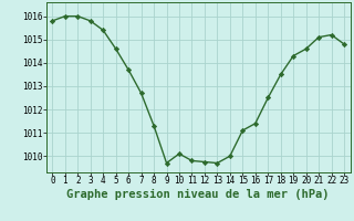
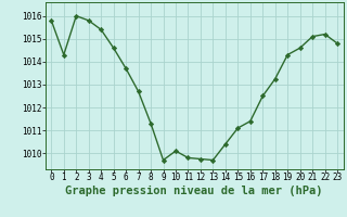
1: 1016.00 -> 1014.30
14: 1010.00 -> 1010.40
18: 1013.50 -> 1013.25
